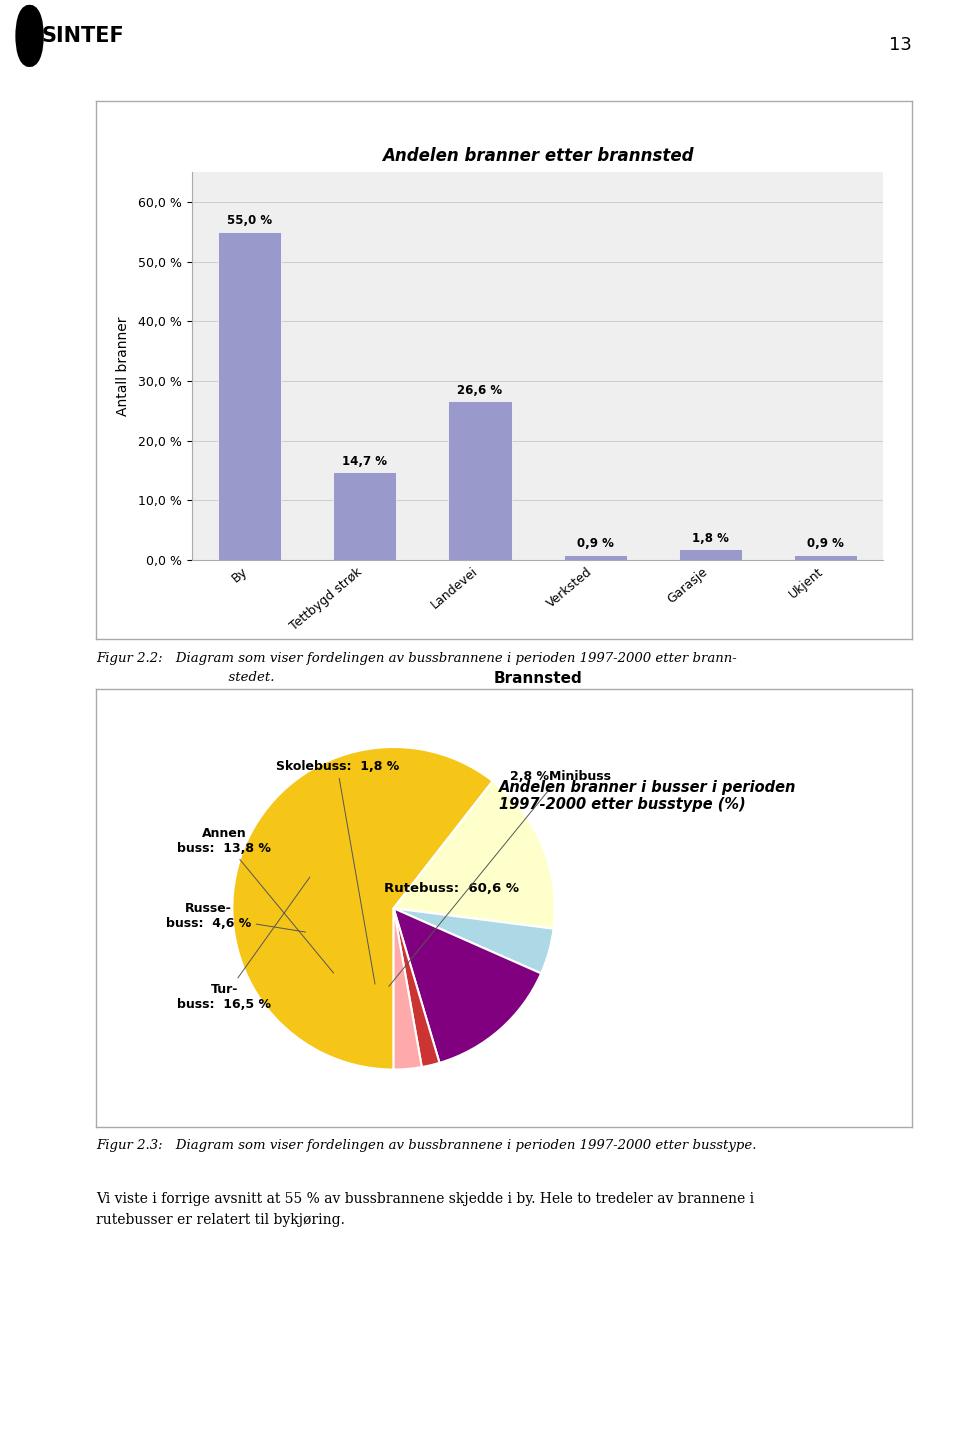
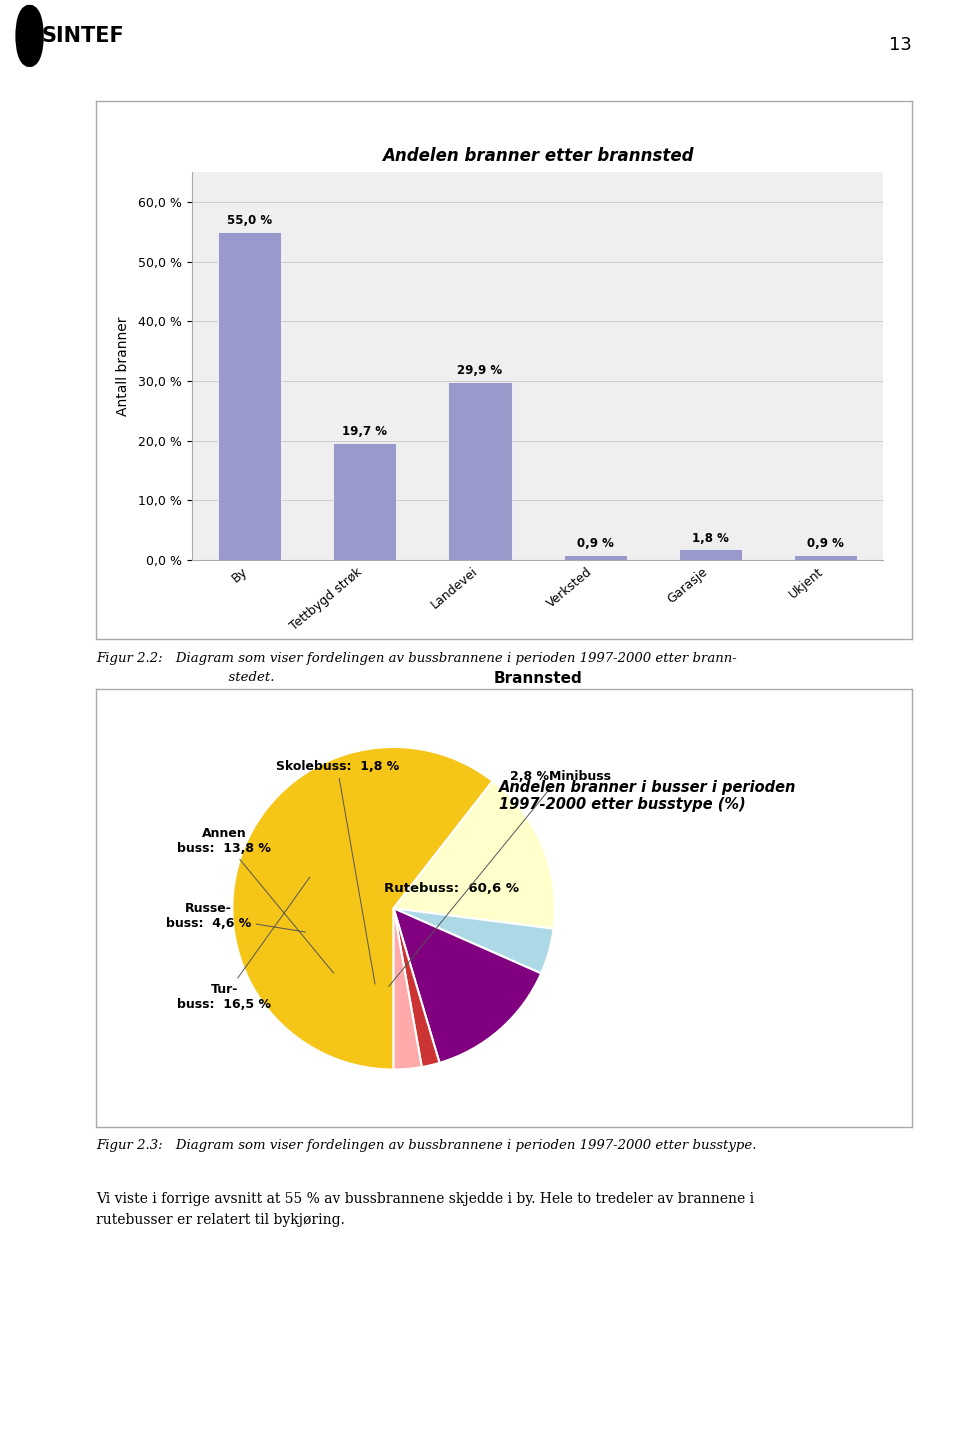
Tettbygd strøk: 14,7 -> 19,7
Landevei: 26,6 -> 29,9
